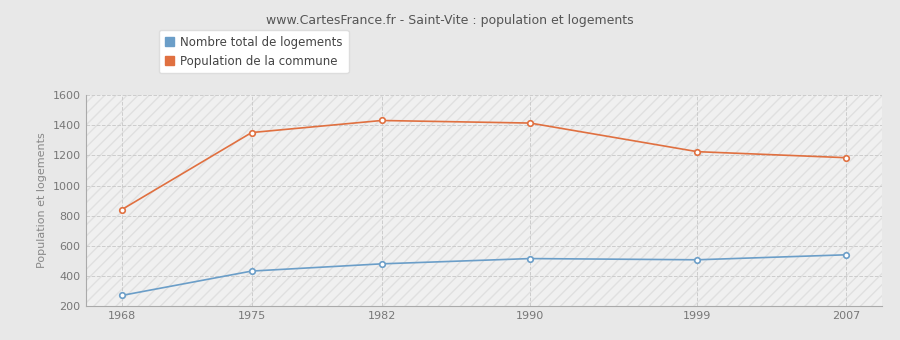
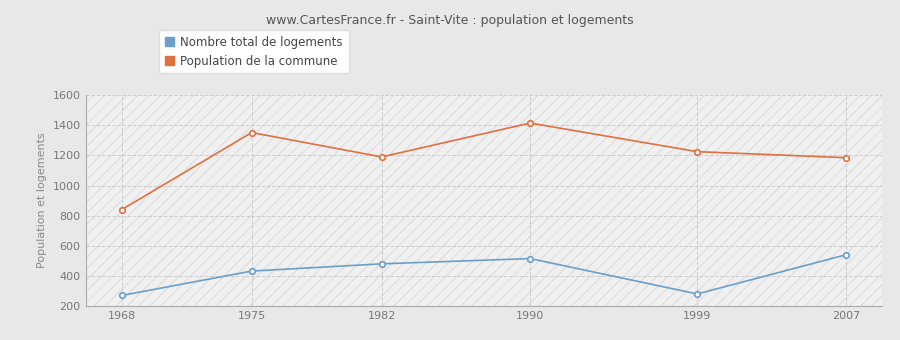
Population de la commune/1982: 1430 -> 1190
Nombre total de logements/1999: 510 -> 280
